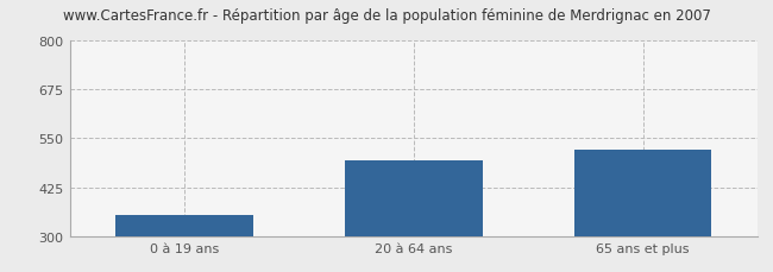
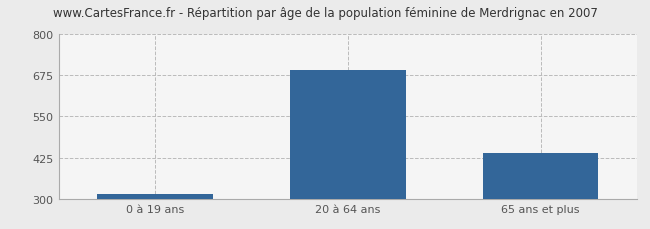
0 à 19 ans: 355 -> 315
20 à 64 ans: 495 -> 690
65 ans et plus: 520 -> 440
